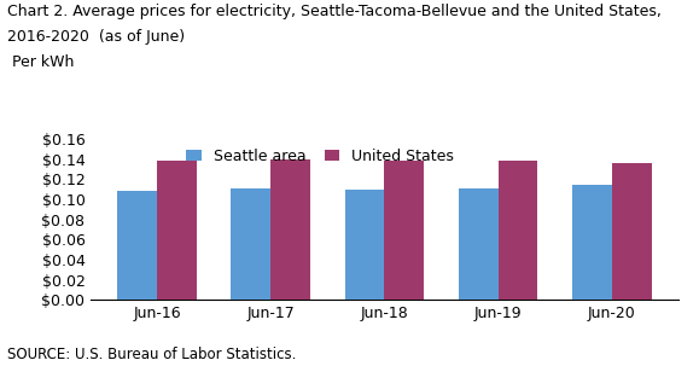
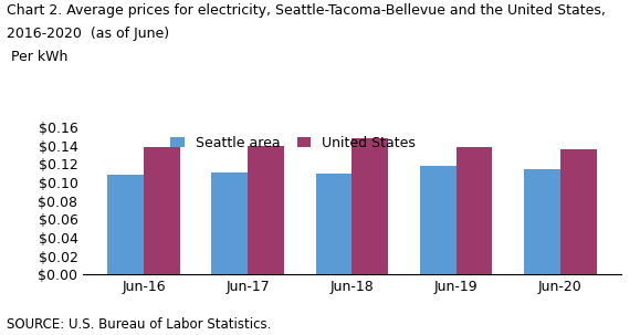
United States/Jun-18: $0.138 -> $0.148
Seattle area/Jun-19: $0.111 -> $0.118
